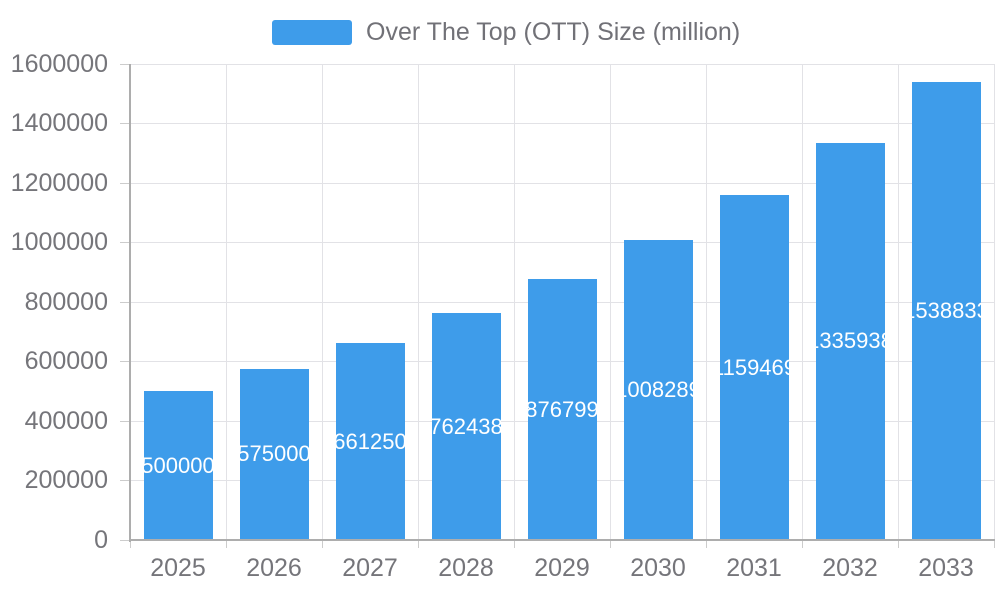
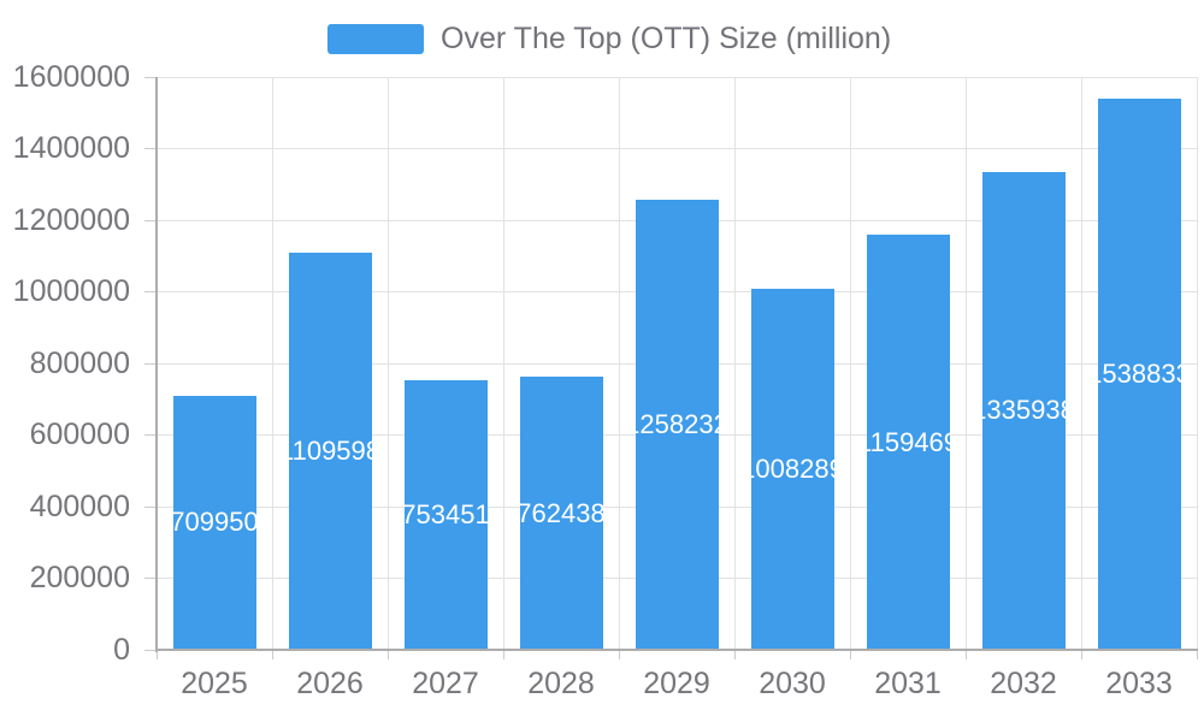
2025: 500000 -> 709950
2026: 575000 -> 1109598
2027: 661250 -> 753451
2029: 876799 -> 1258232
